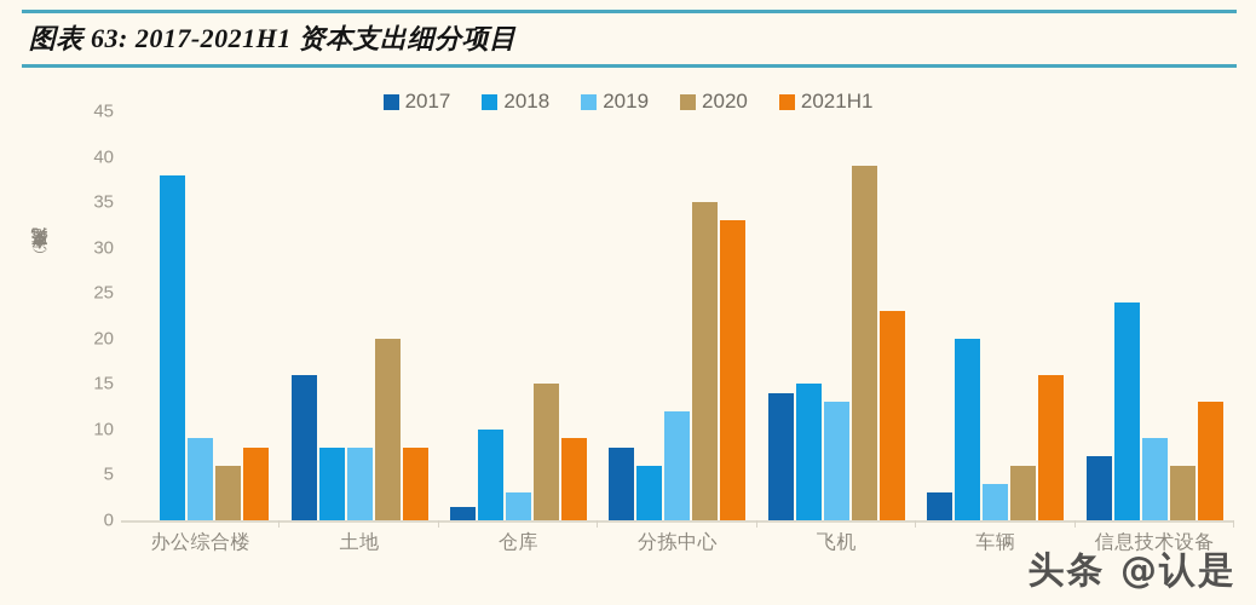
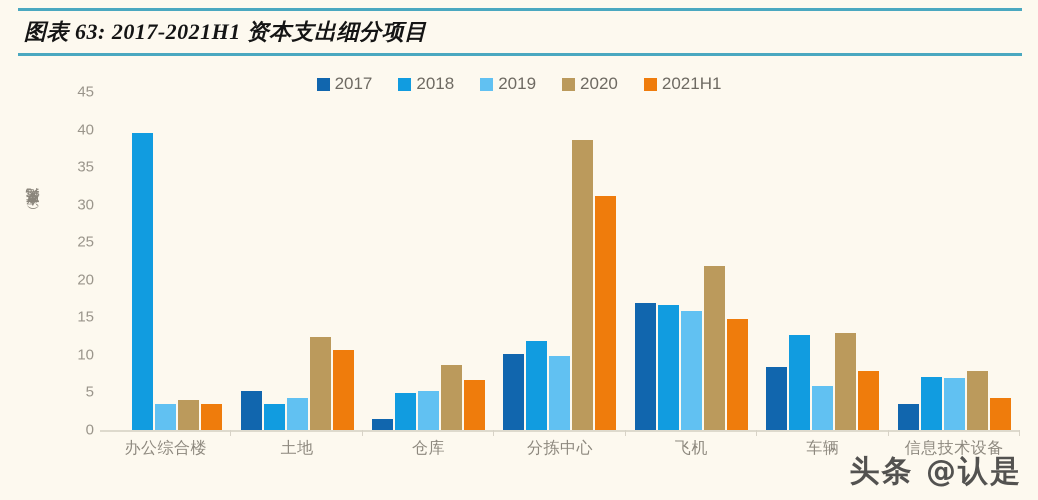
2018/办公综合楼: 38 -> 40
2019/办公综合楼: 9 -> 4
2020/办公综合楼: 6 -> 4
2021H1/办公综合楼: 8 -> 3
2017/土地: 16 -> 5
2018/土地: 8 -> 4
2019/土地: 8 -> 4
2020/土地: 20 -> 12
2021H1/土地: 8 -> 11
2018/仓库: 10 -> 5
2019/仓库: 3 -> 5
2020/仓库: 15 -> 9
2021H1/仓库: 9 -> 7
2017/分拣中心: 8 -> 10
2018/分拣中心: 6 -> 12
2019/分拣中心: 12 -> 10
2020/分拣中心: 35 -> 39
2021H1/分拣中心: 33 -> 31
2017/飞机: 14 -> 17
2018/飞机: 15 -> 17
2019/飞机: 13 -> 16
2020/飞机: 39 -> 22
2021H1/飞机: 23 -> 15
2017/车辆: 3 -> 8
2018/车辆: 20 -> 13
2019/车辆: 4 -> 6
2020/车辆: 6 -> 13
2021H1/车辆: 16 -> 8
2017/信息技术设备: 7 -> 3
2018/信息技术设备: 24 -> 7
2019/信息技术设备: 9 -> 7
2020/信息技术设备: 6 -> 8
2021H1/信息技术设备: 13 -> 4
